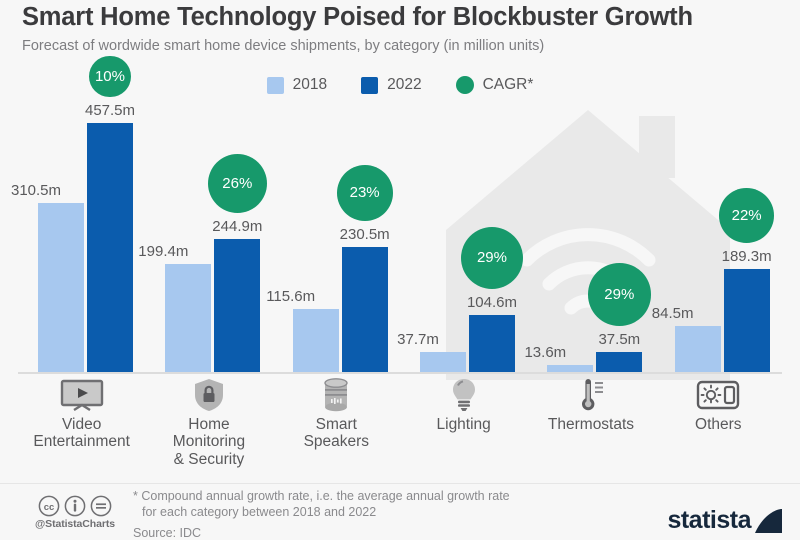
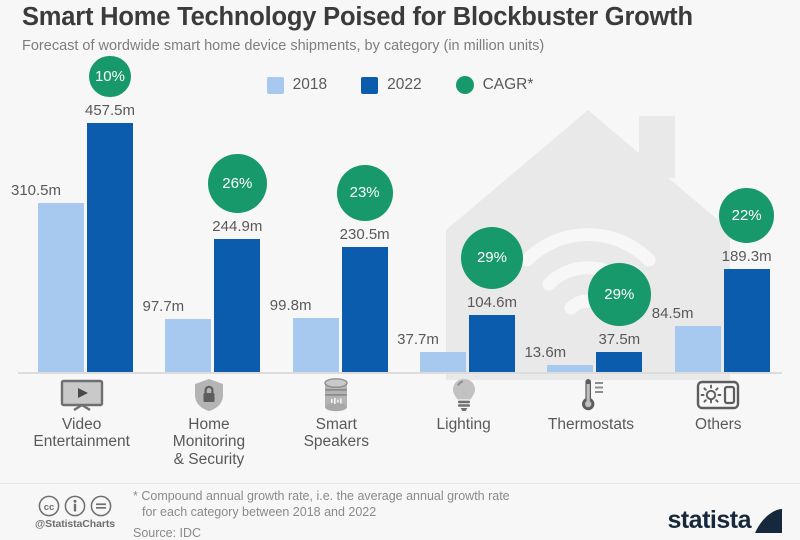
2018/Home Monitoring & Security: 199.4m -> 97.7m
2018/Smart Speakers: 115.6m -> 99.8m
